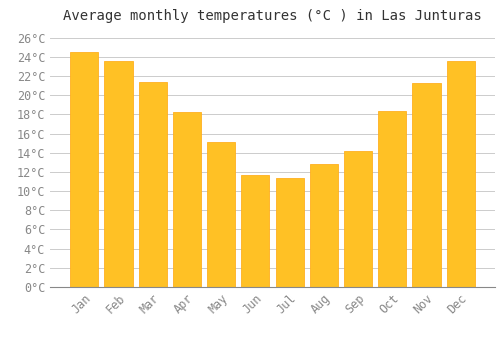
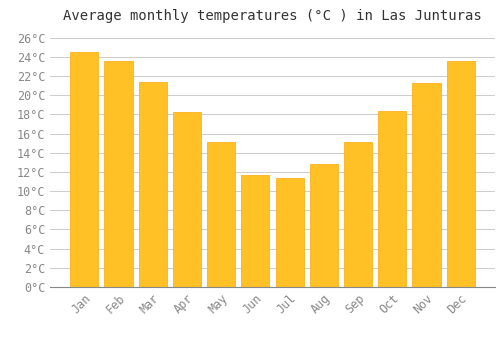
Sep: 14.2°C -> 15.1°C
